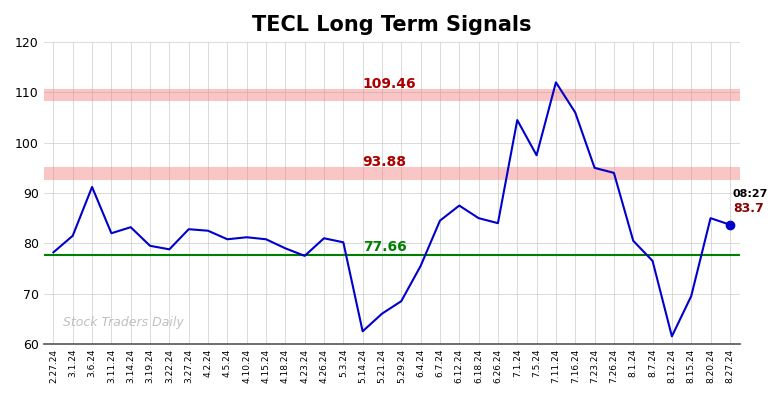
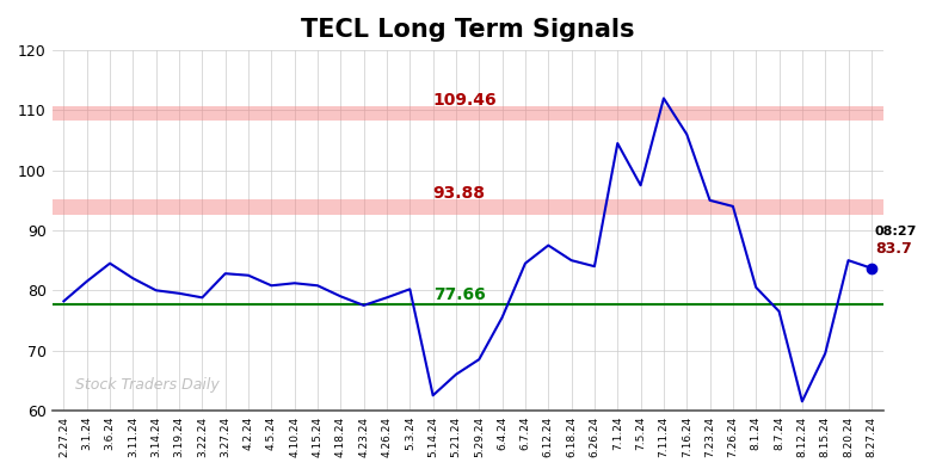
3.6.24: 91.2 -> 84.5
3.14.24: 83.2 -> 80.0
4.26.24: 81.0 -> 78.8
